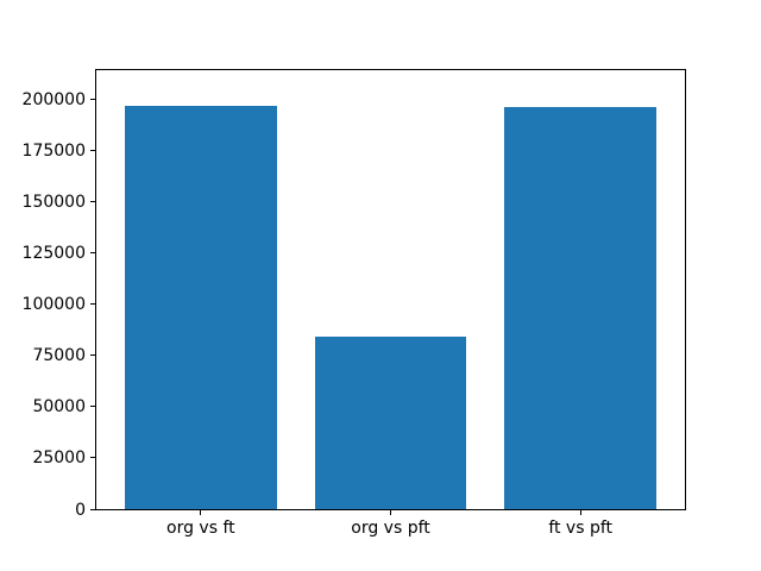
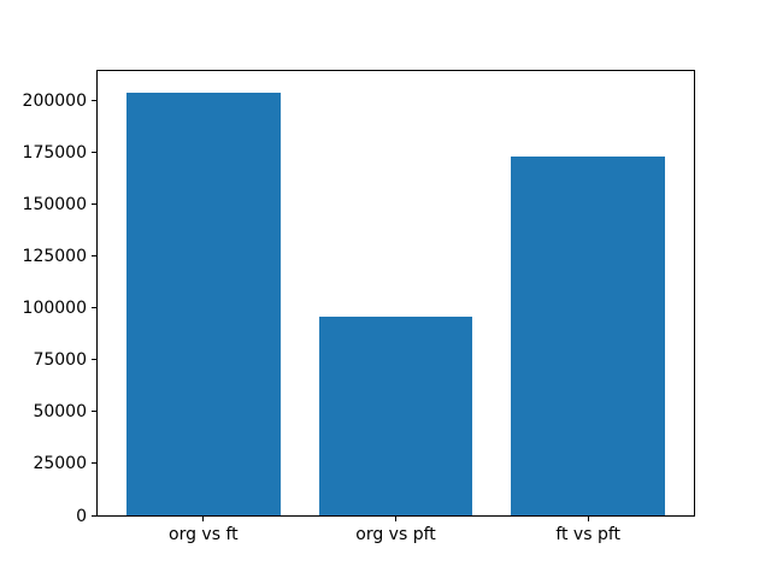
org vs ft: 197000 -> 204000
org vs pft: 84000 -> 96000
ft vs pft: 196000 -> 173000
